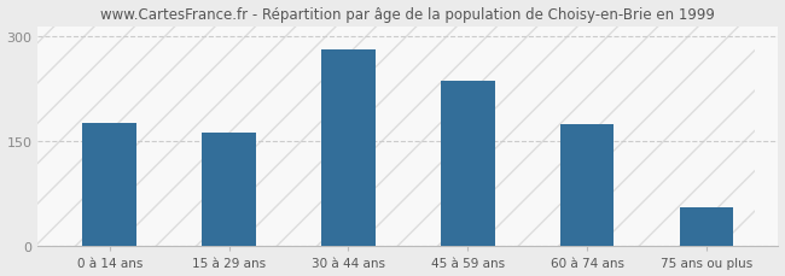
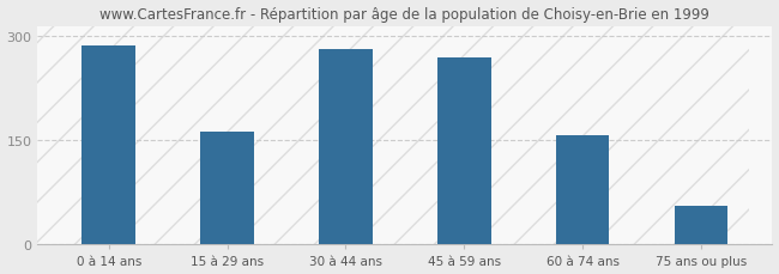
0 à 14 ans: 176 -> 287
45 à 59 ans: 236 -> 270
60 à 74 ans: 174 -> 157
